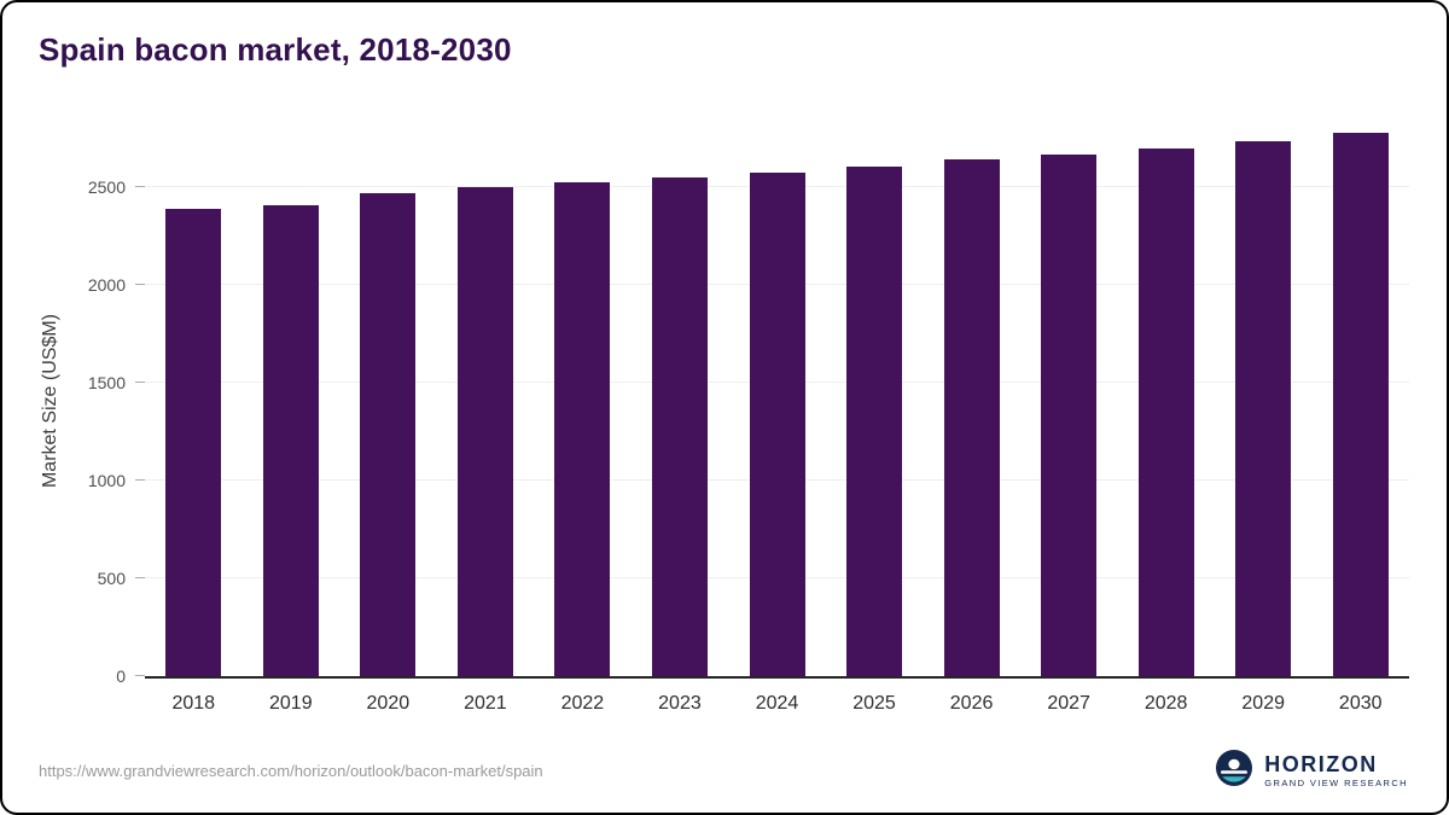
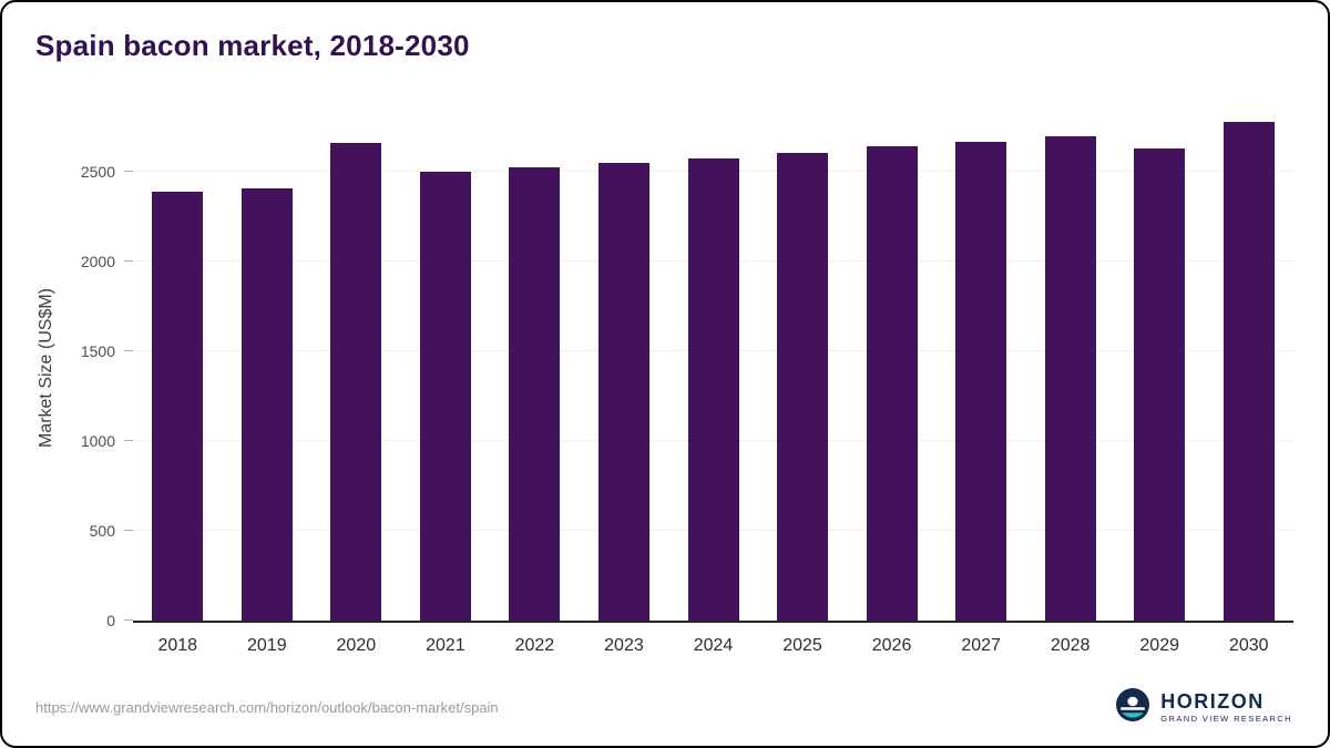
2020: 2470 -> 2660
2029: 2740 -> 2630
